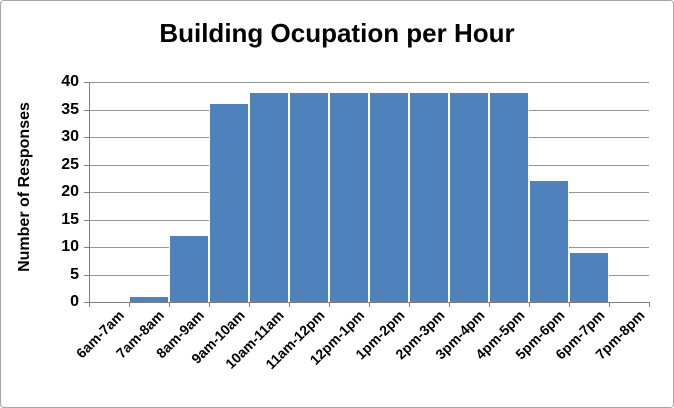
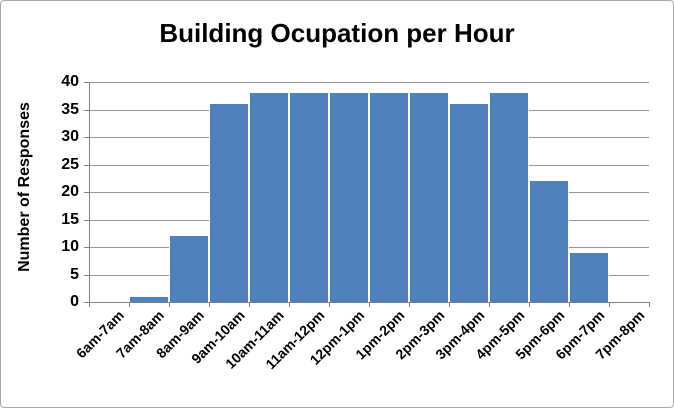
3pm-4pm: 38 -> 36
